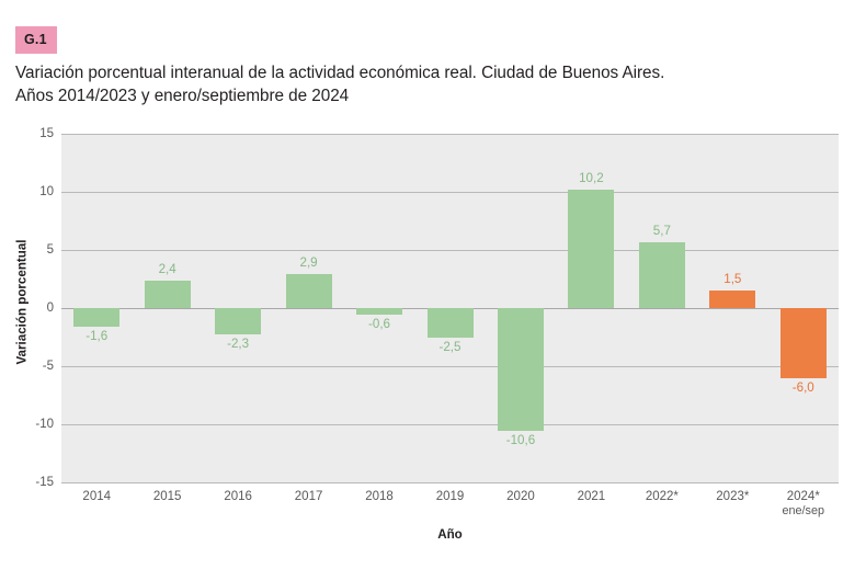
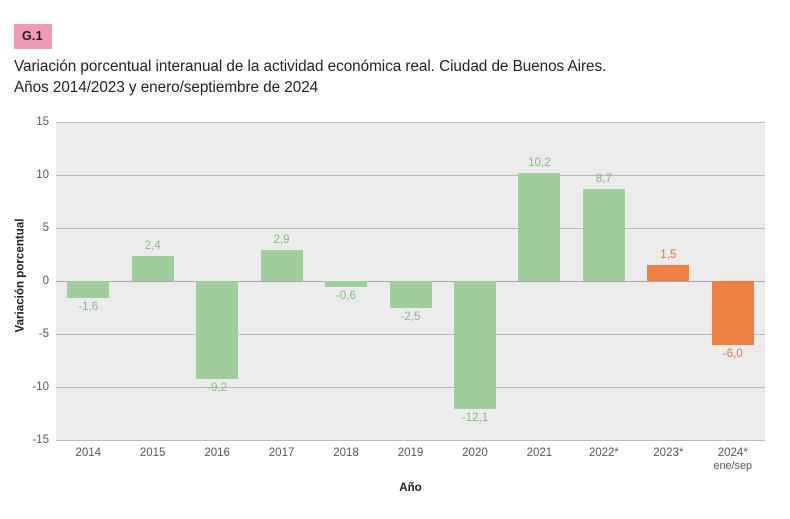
2016: -2,3 -> -9,2
2020: -10,6 -> -12,1
2022*: 5,7 -> 8,7
